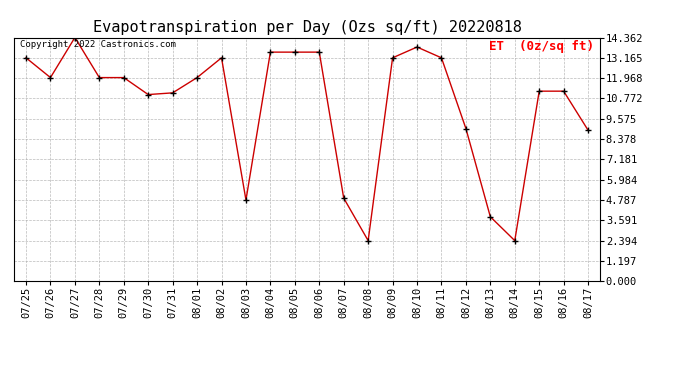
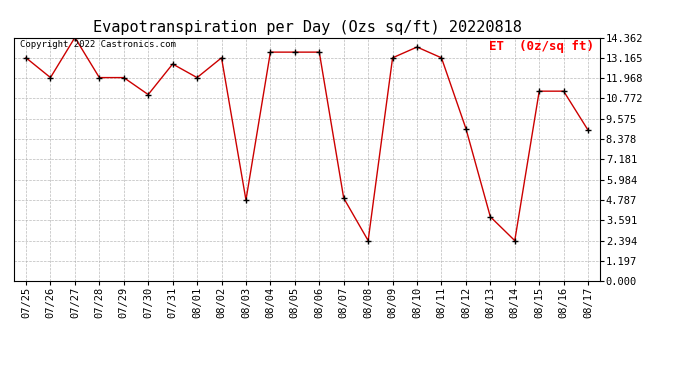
07/31: 11.1 -> 12.8
